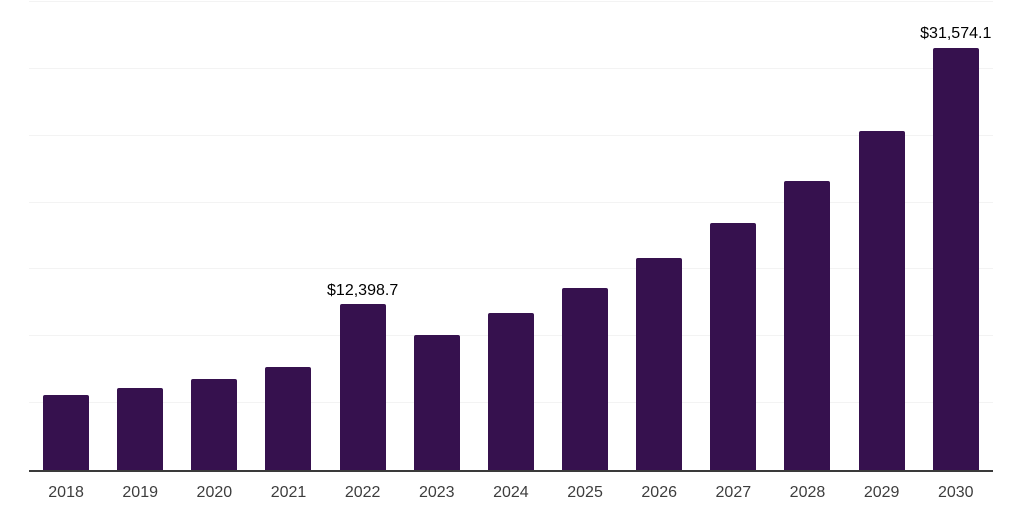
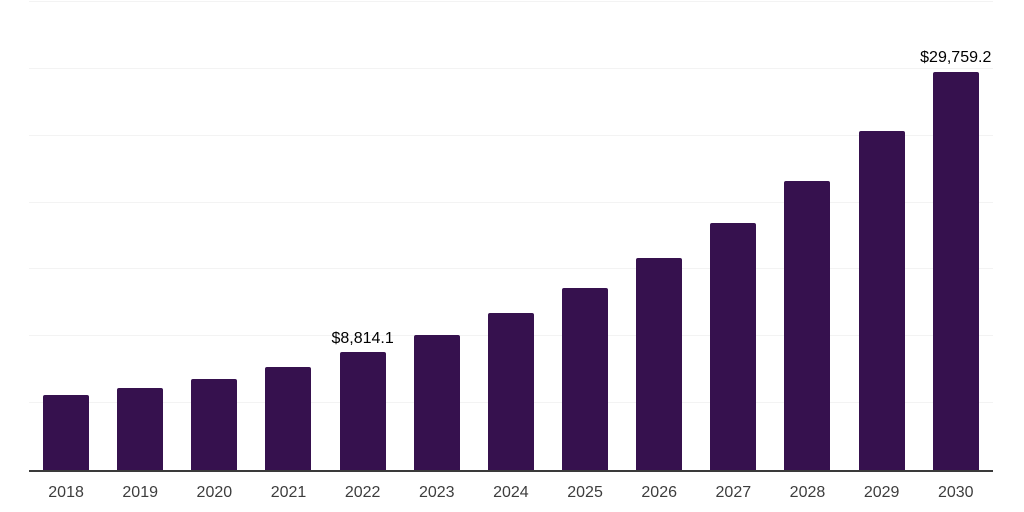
2022: $12,398.7 -> $8,814.1
2030: $31,574.1 -> $29,759.2
